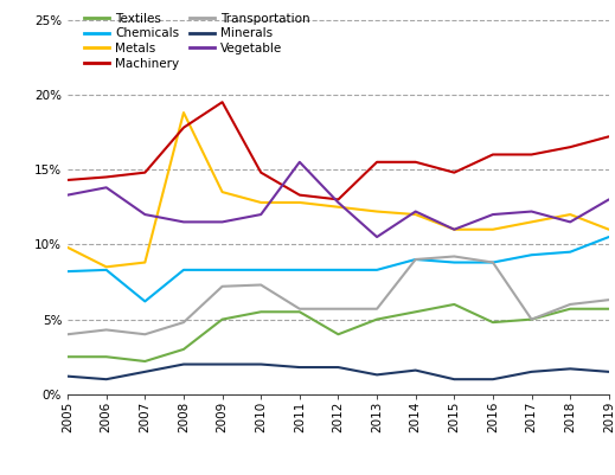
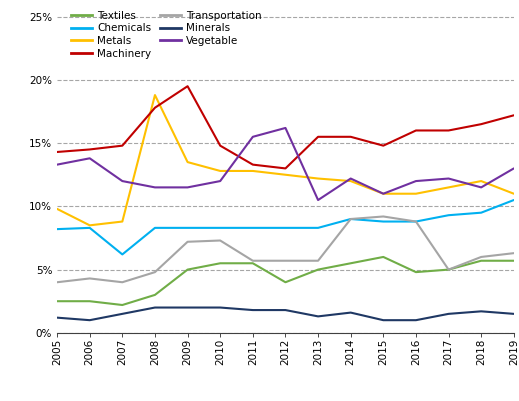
Vegetable/2012: 12.8% -> 16.2%
